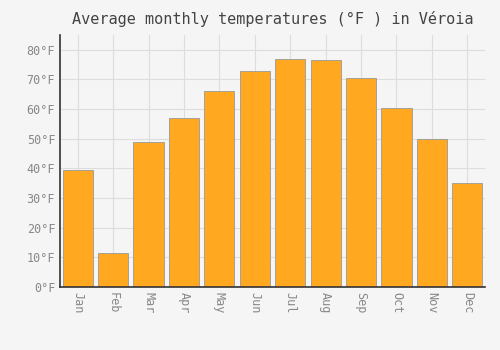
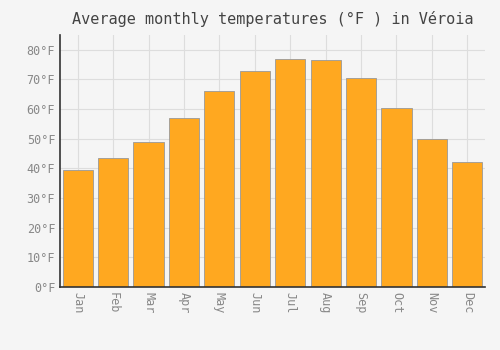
Feb: 11.5°F -> 43.5°F
Dec: 35.0°F -> 42.0°F
